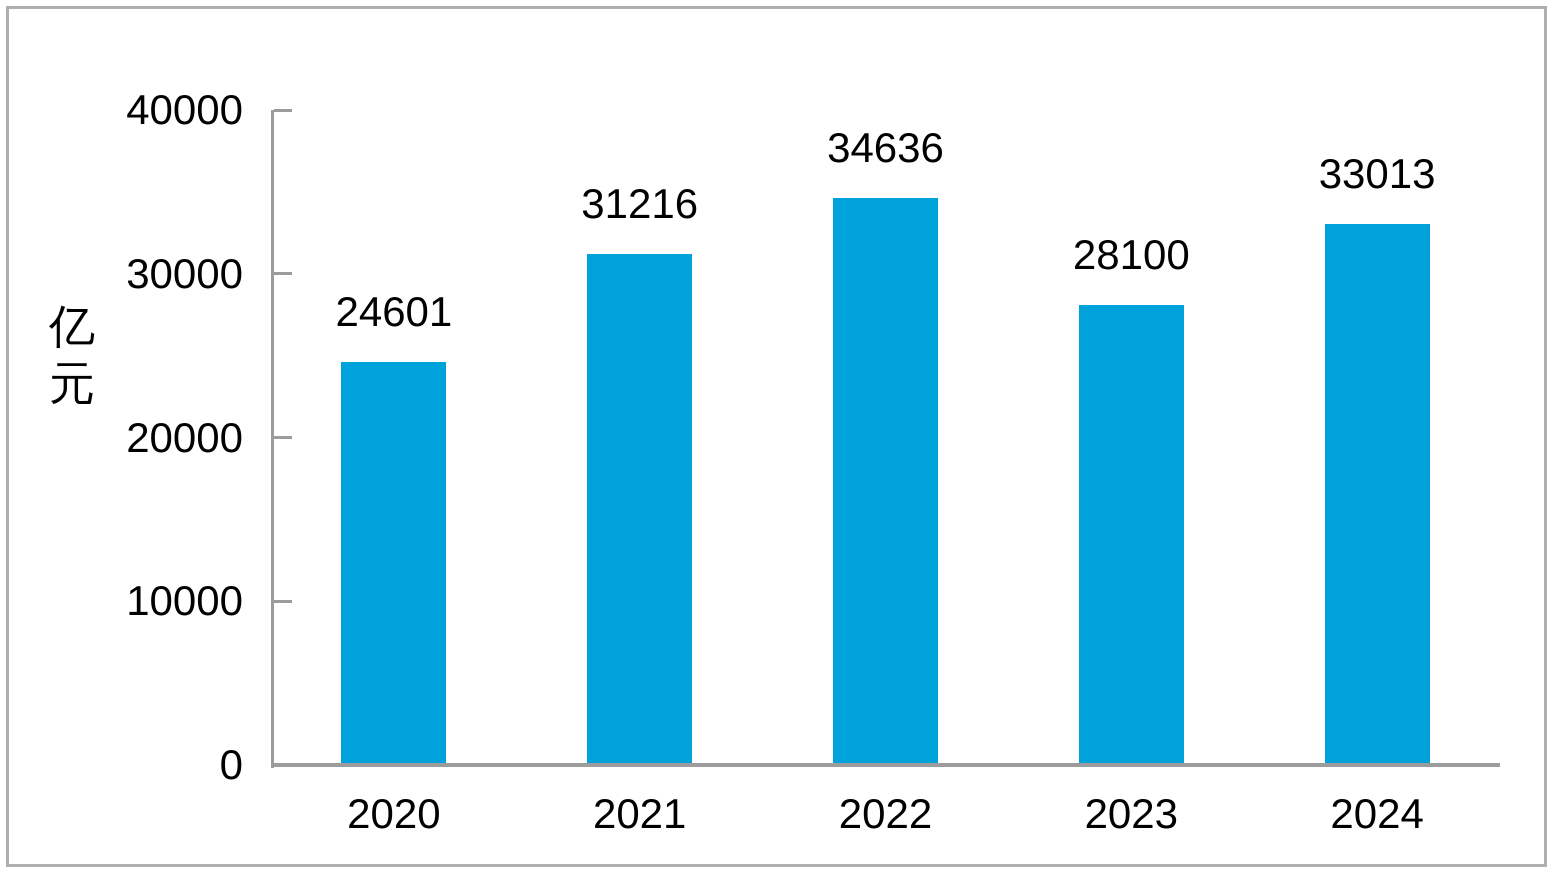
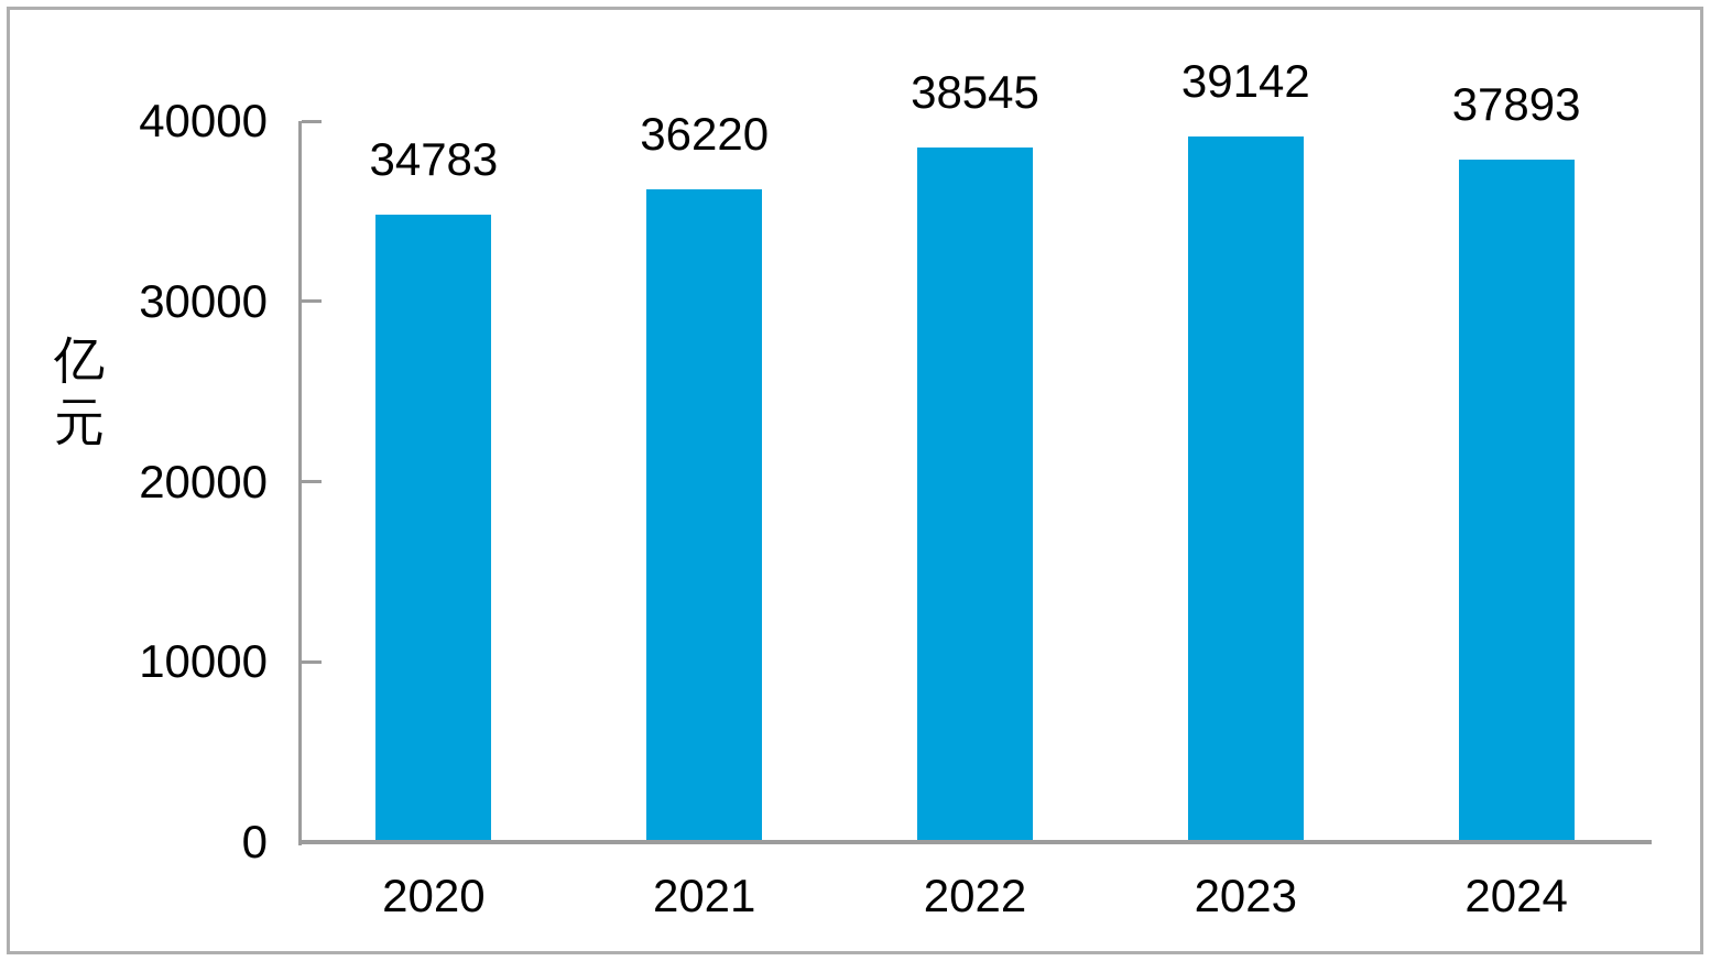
2020: 24601 -> 34783
2021: 31216 -> 36220
2022: 34636 -> 38545
2023: 28100 -> 39142
2024: 33013 -> 37893
